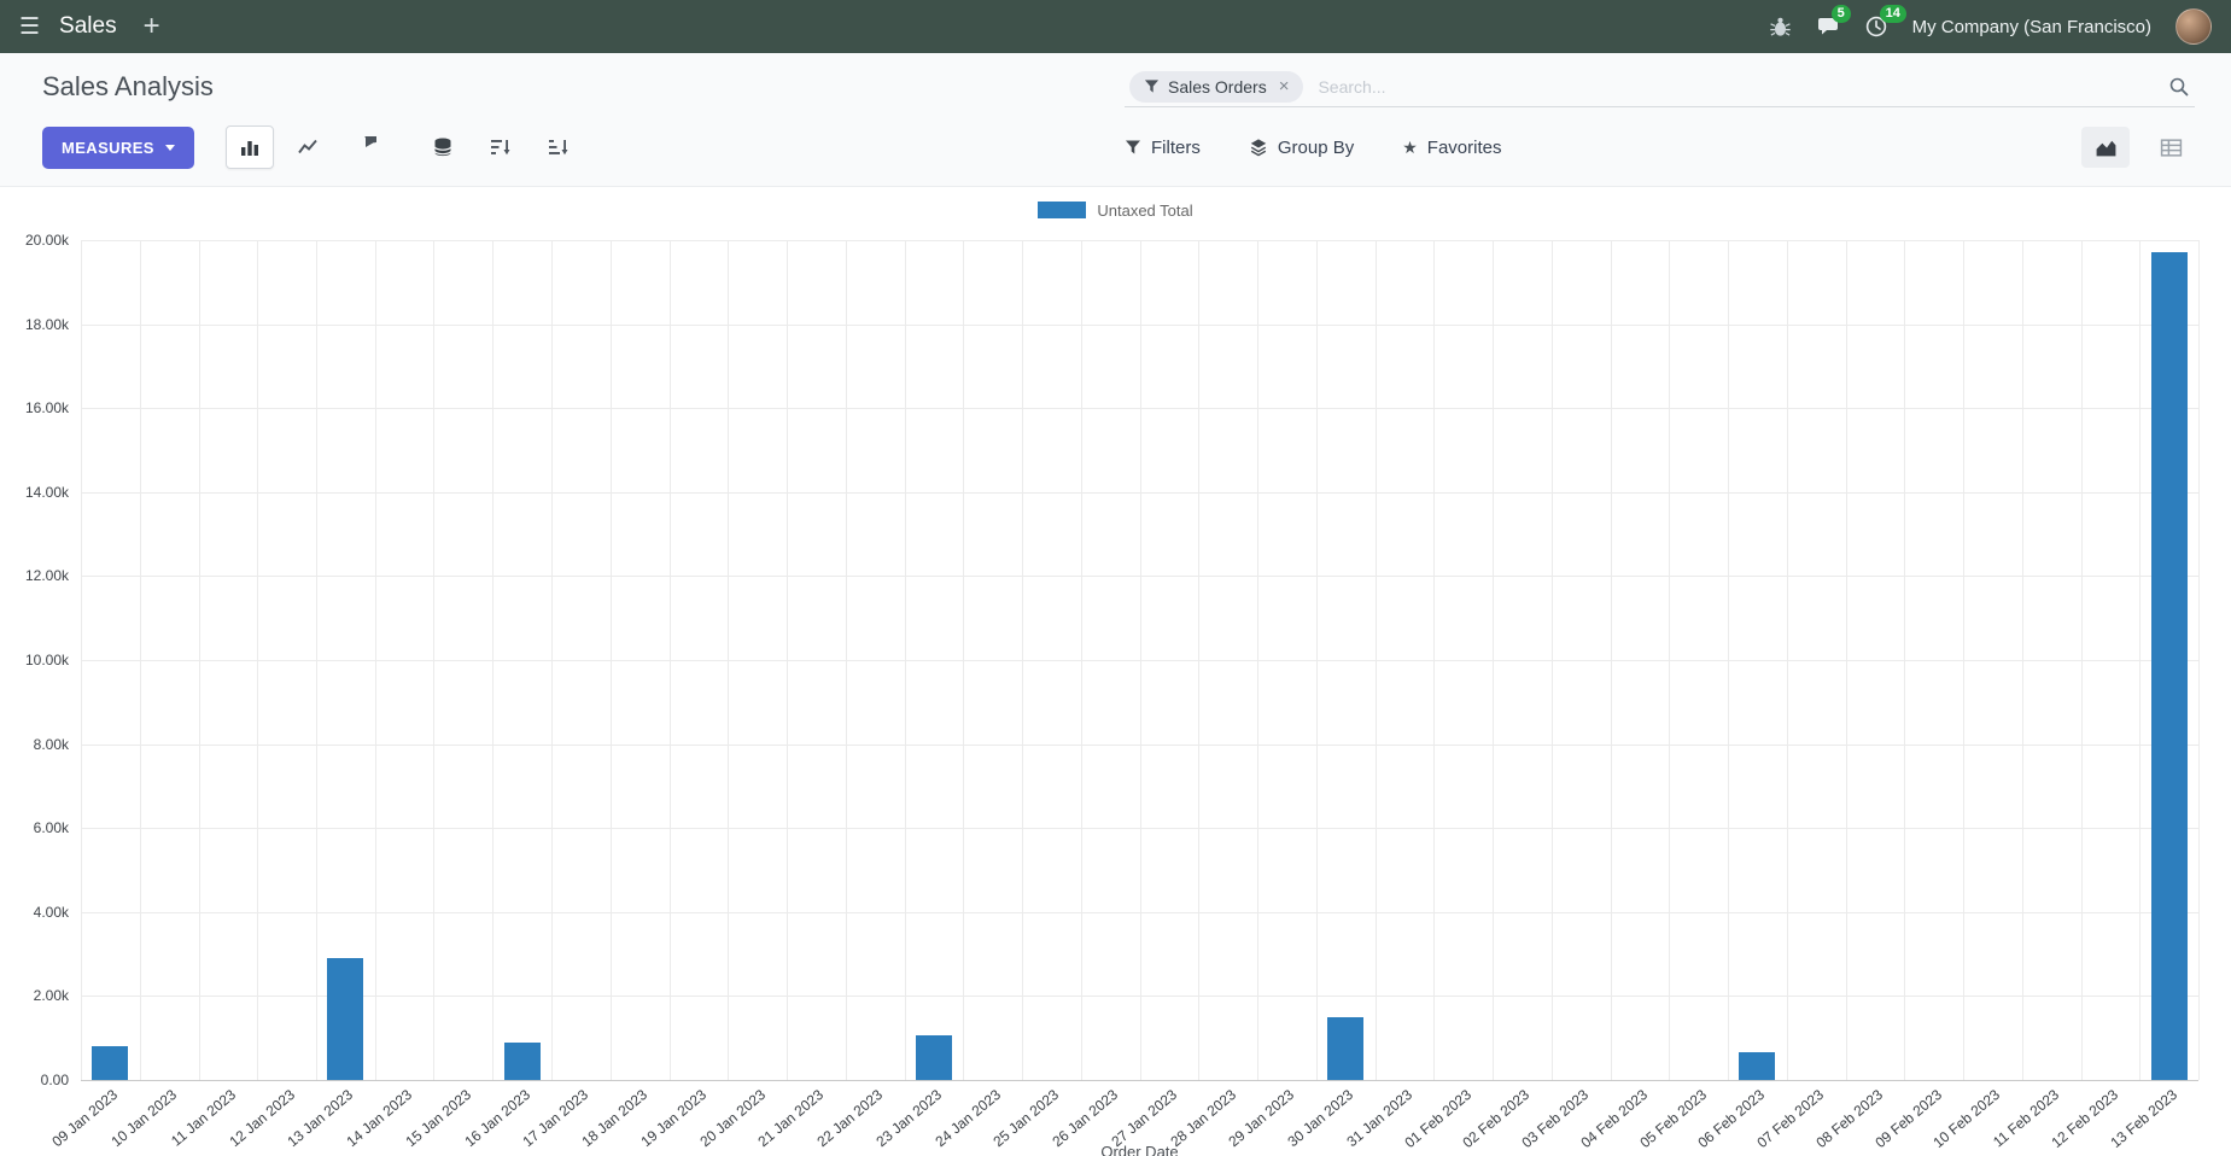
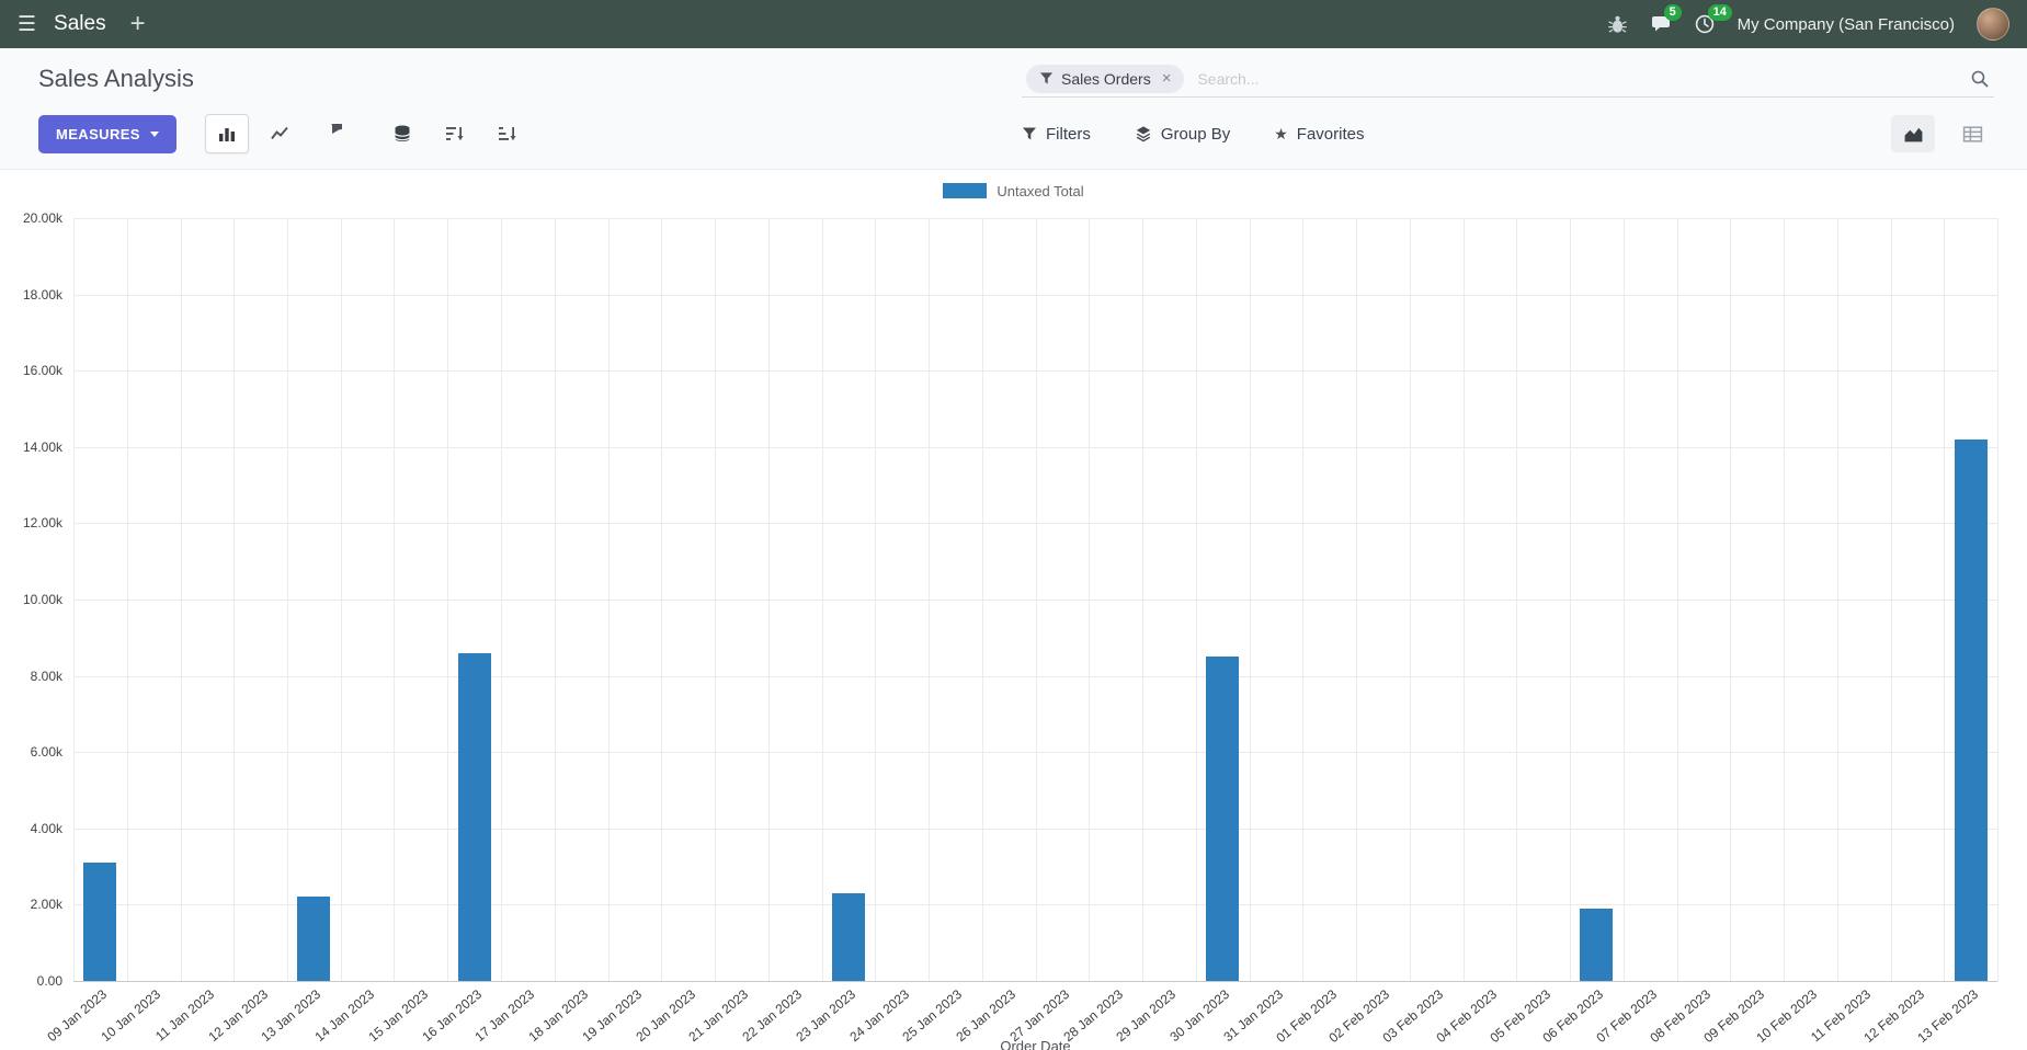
09 Jan 2023: 0.8k -> 3.1k
13 Jan 2023: 2.9k -> 2.2k
16 Jan 2023: 0.9k -> 8.6k
23 Jan 2023: 1.0k -> 2.3k
30 Jan 2023: 1.5k -> 8.5k
06 Feb 2023: 0.6k -> 1.9k
13 Feb 2023: 19.7k -> 14.2k
